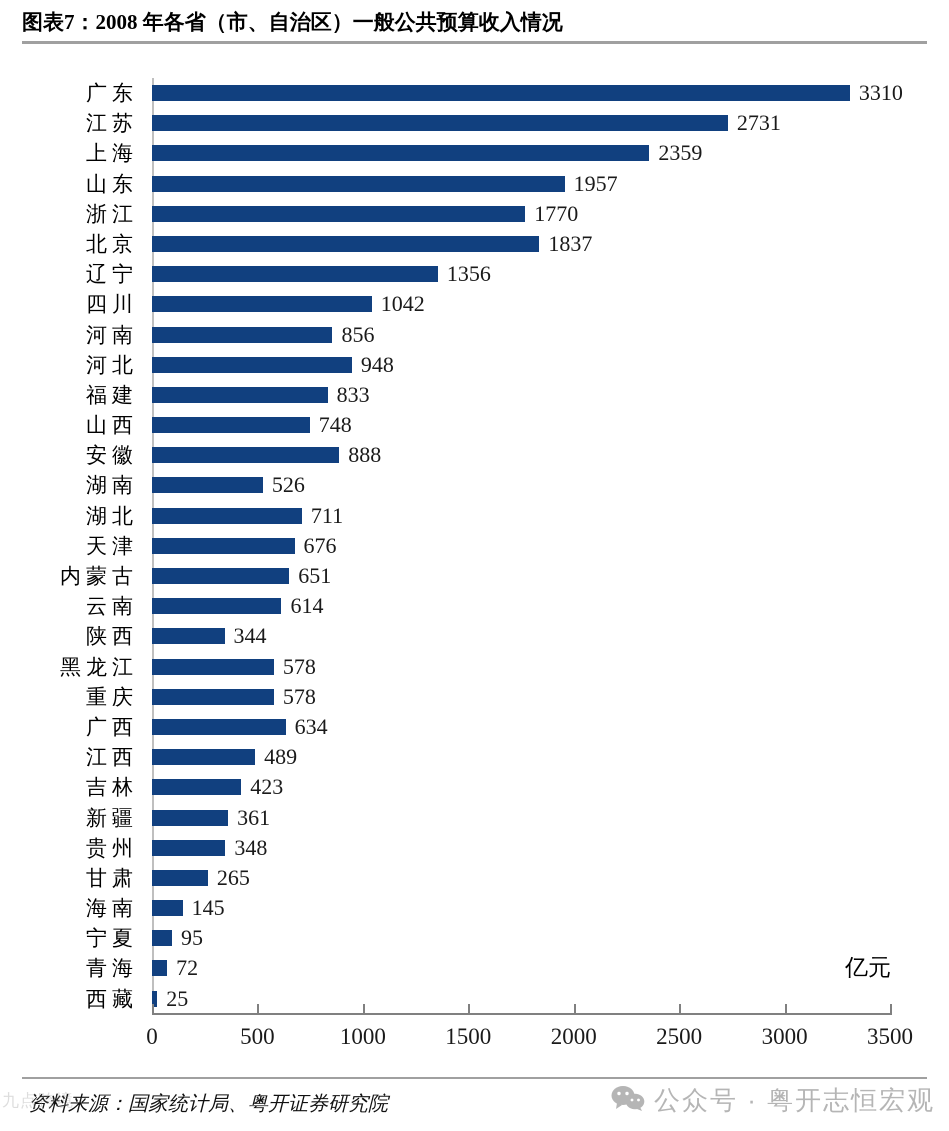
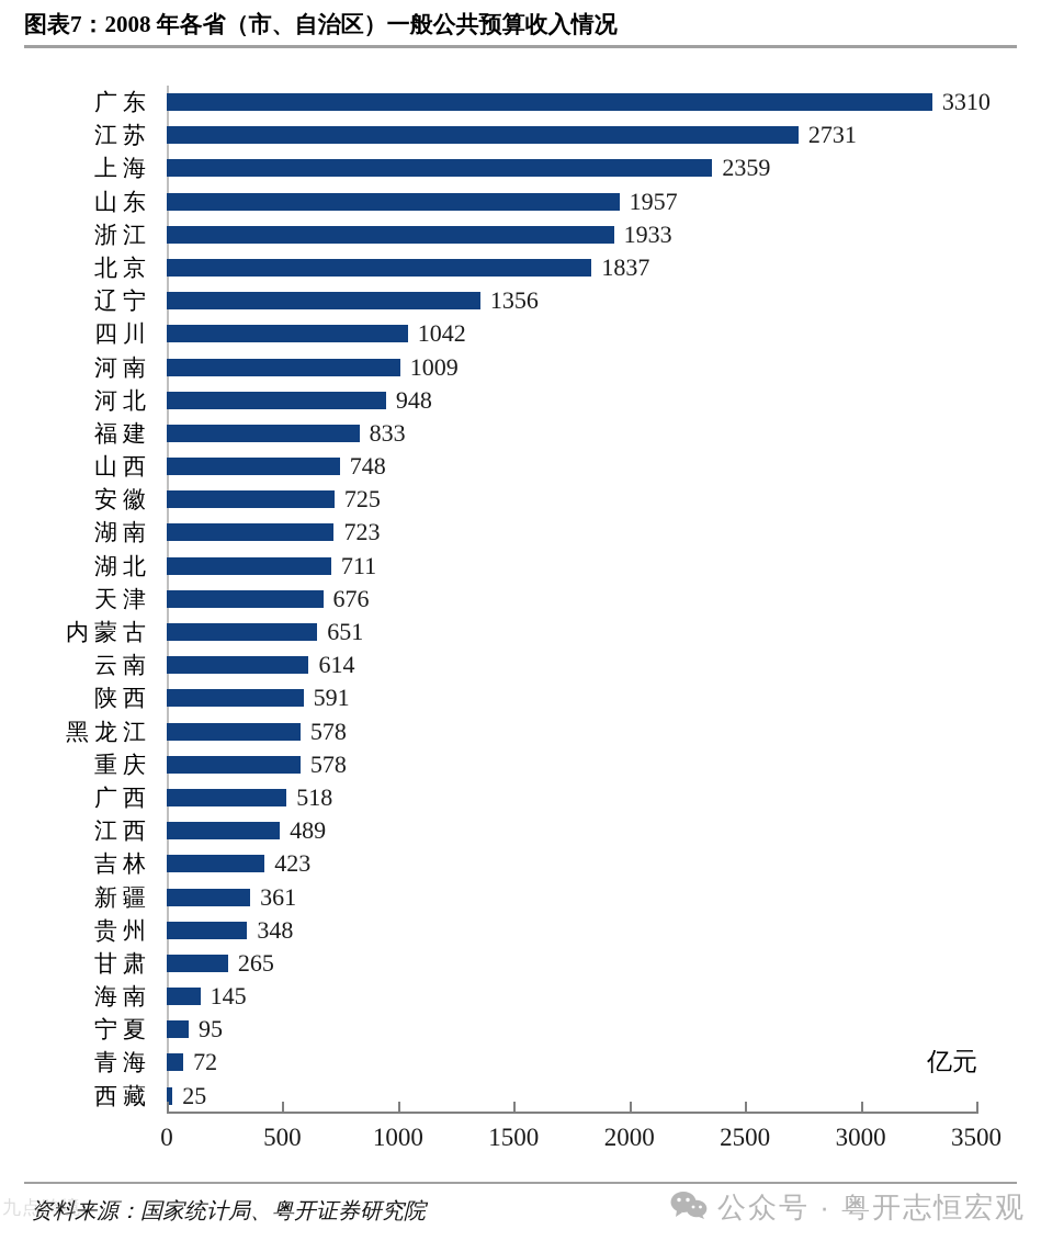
浙江: 1770 -> 1933
河南: 856 -> 1009
安徽: 888 -> 725
湖南: 526 -> 723
陕西: 344 -> 591
广西: 634 -> 518
